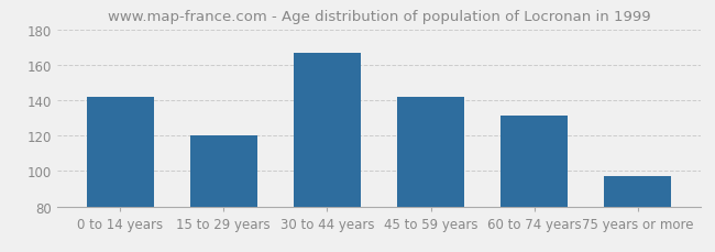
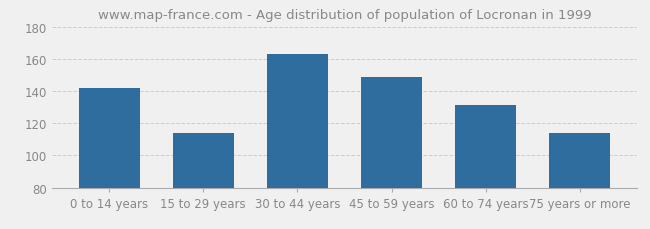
15 to 29 years: 120 -> 114
30 to 44 years: 167 -> 163
45 to 59 years: 142 -> 149
75 years or more: 97 -> 114
